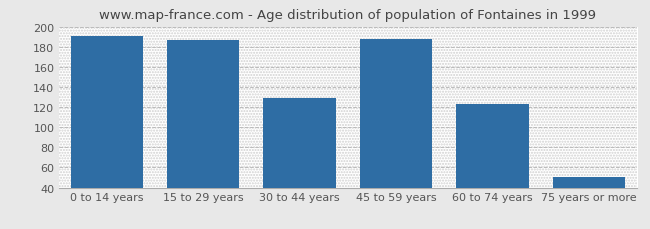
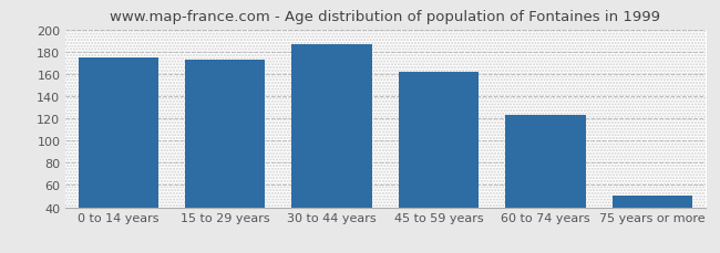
0 to 14 years: 191 -> 175
15 to 29 years: 187 -> 173
30 to 44 years: 129 -> 187
45 to 59 years: 188 -> 162
